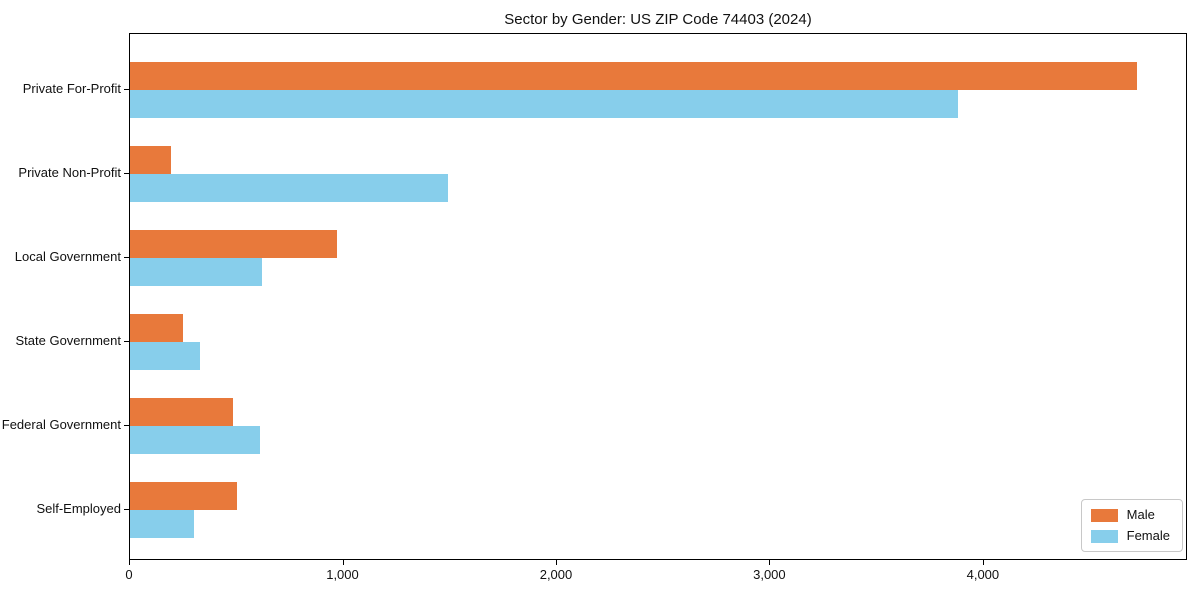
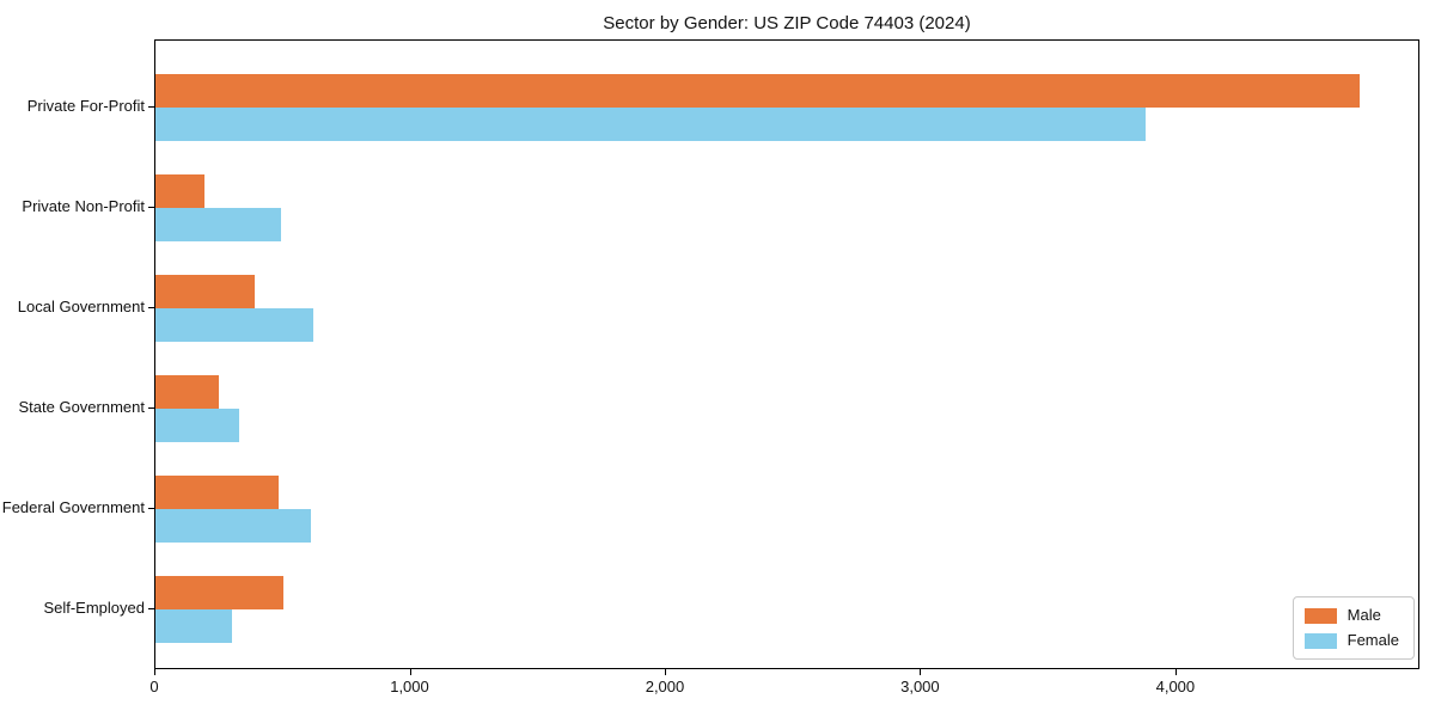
Female/Private Non-Profit: 1490 -> 490
Male/Local Government: 970 -> 390
